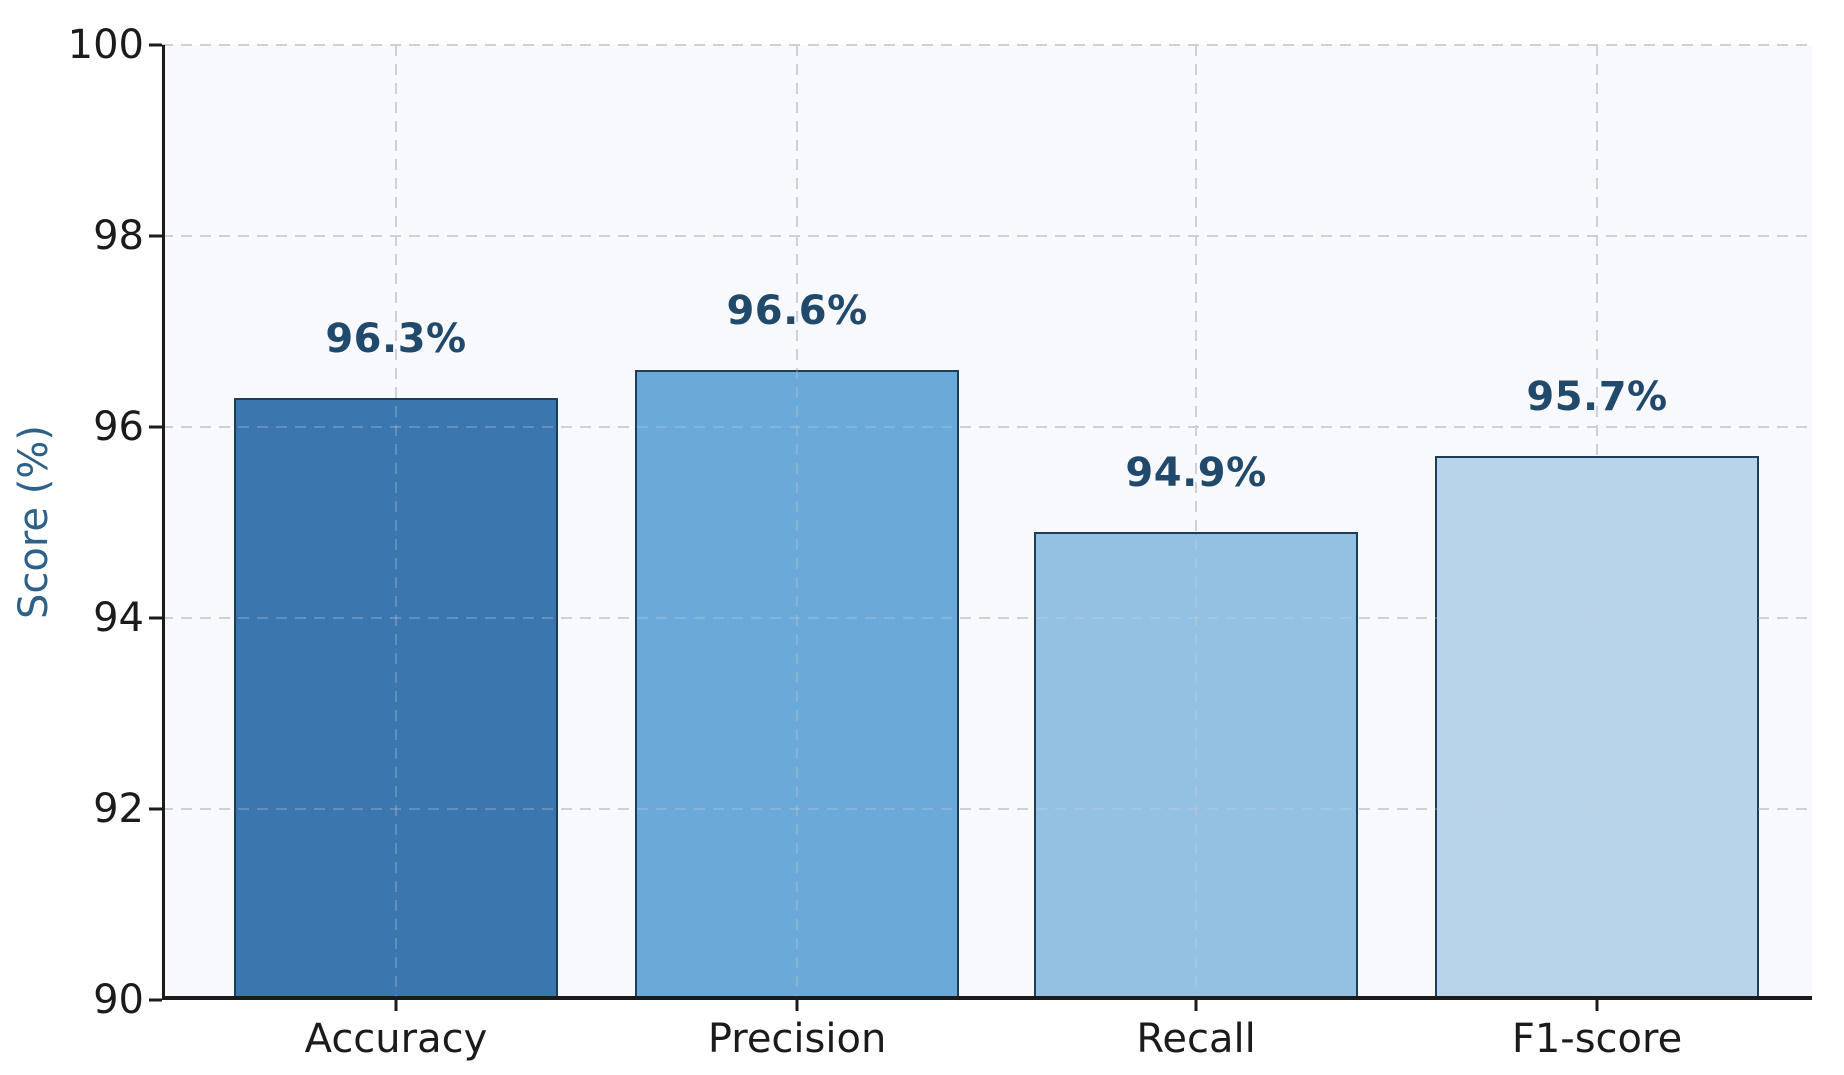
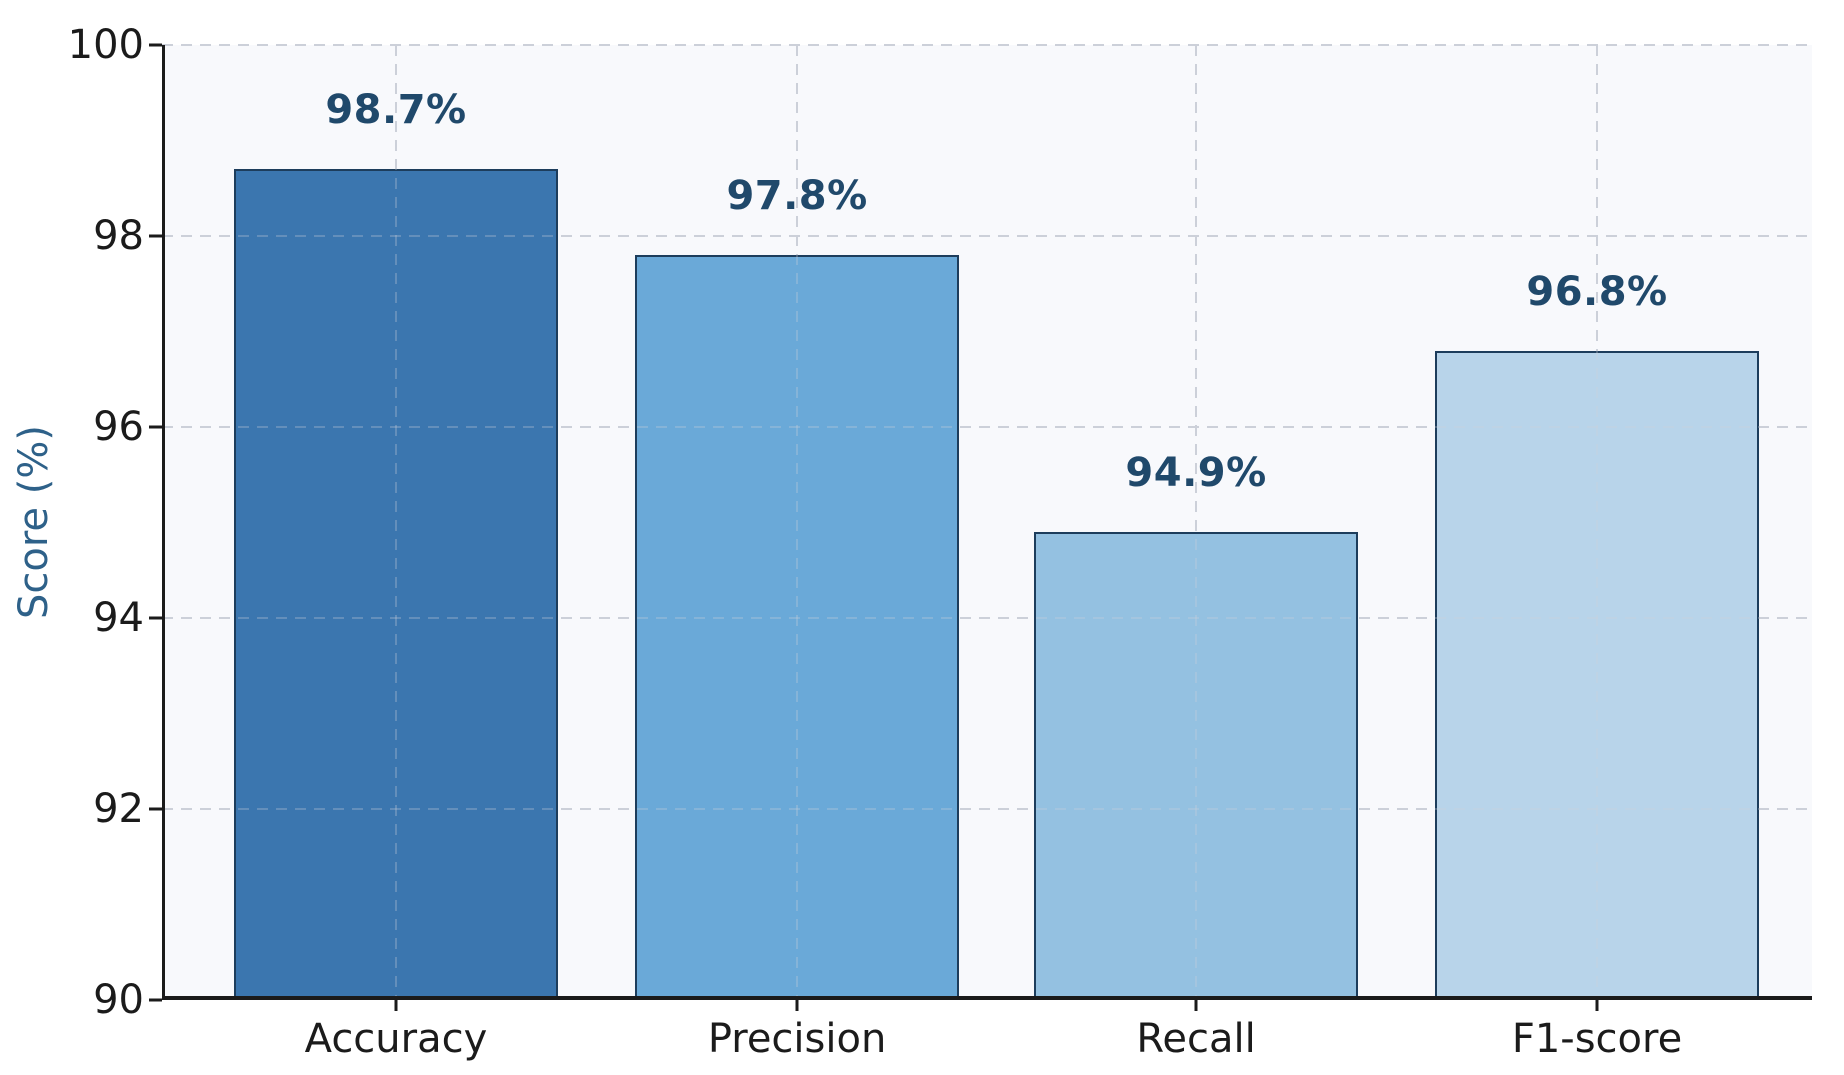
Accuracy: 96.3% -> 98.7%
Precision: 96.6% -> 97.8%
F1-score: 95.7% -> 96.8%
